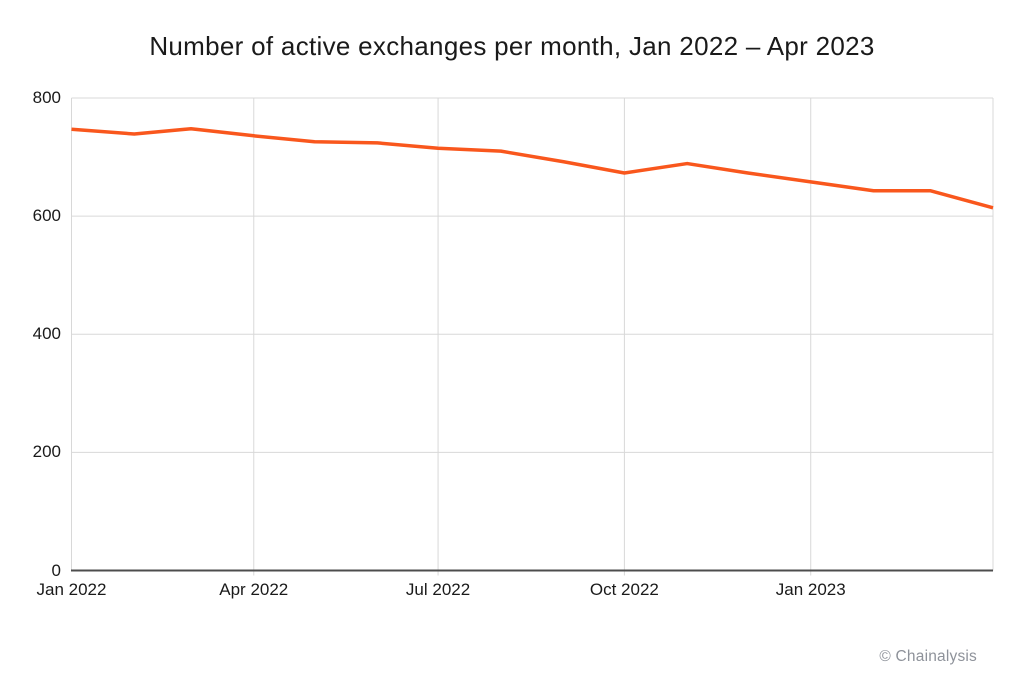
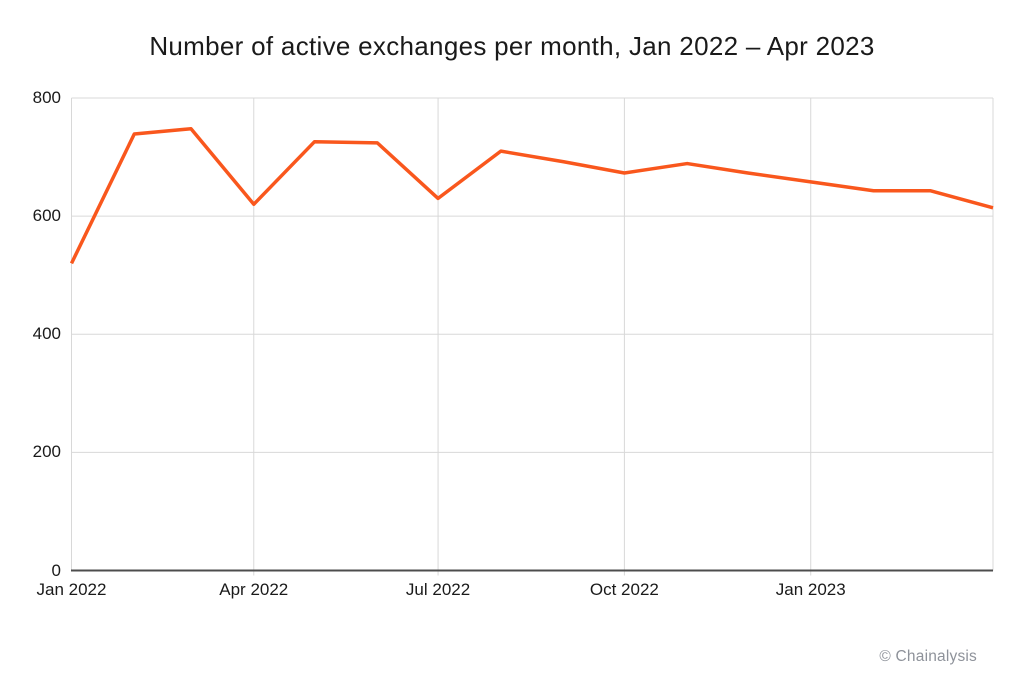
Jan 2022: 750 -> 520
Apr 2022: 740 -> 620
Jul 2022: 720 -> 630
